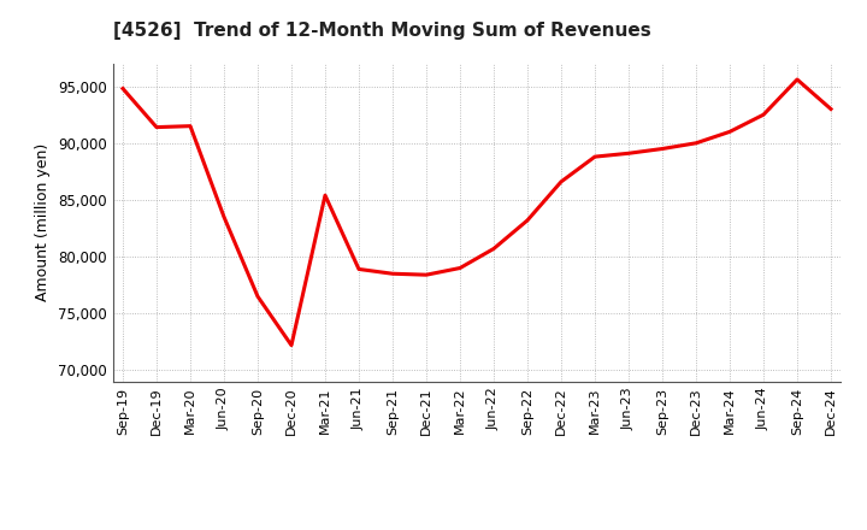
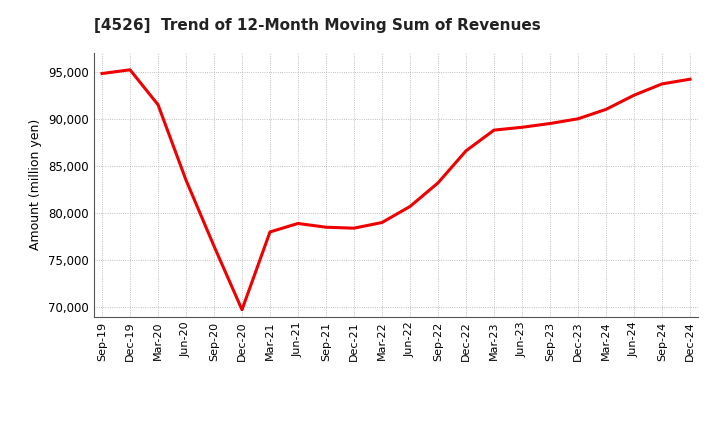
Dec-19: 91,400 -> 95,200
Dec-20: 72,200 -> 69,800
Mar-21: 85,400 -> 78,000
Sep-24: 95,600 -> 93,700
Dec-24: 93,000 -> 94,200
